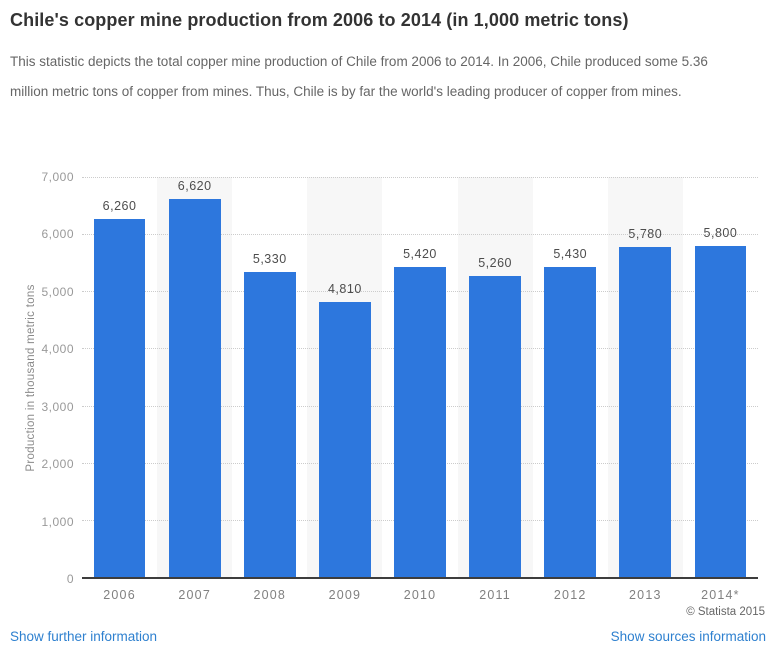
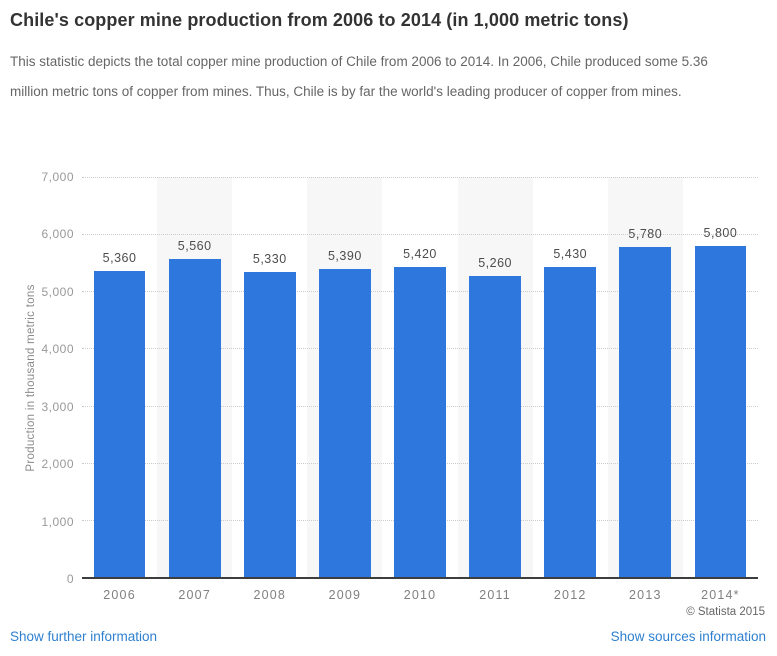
2006: 6,260 -> 5,360
2007: 6,620 -> 5,560
2009: 4,810 -> 5,390
